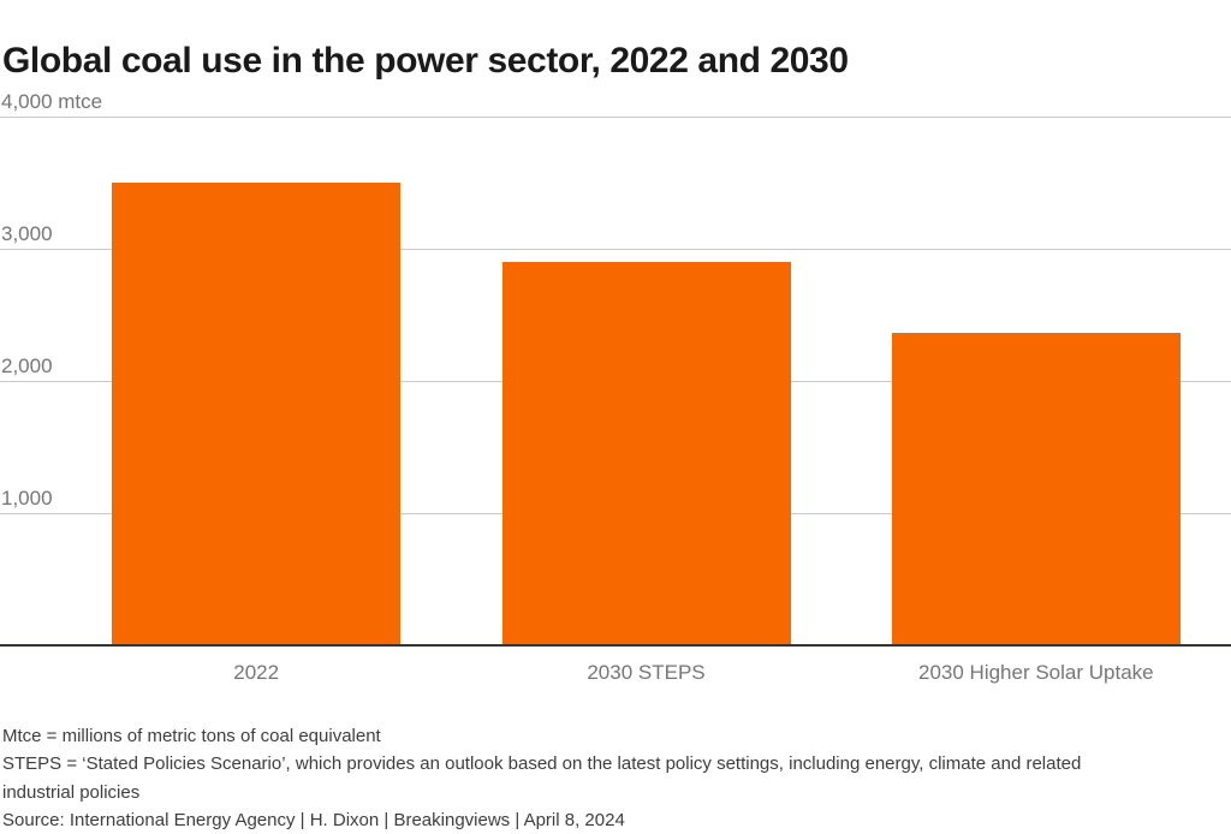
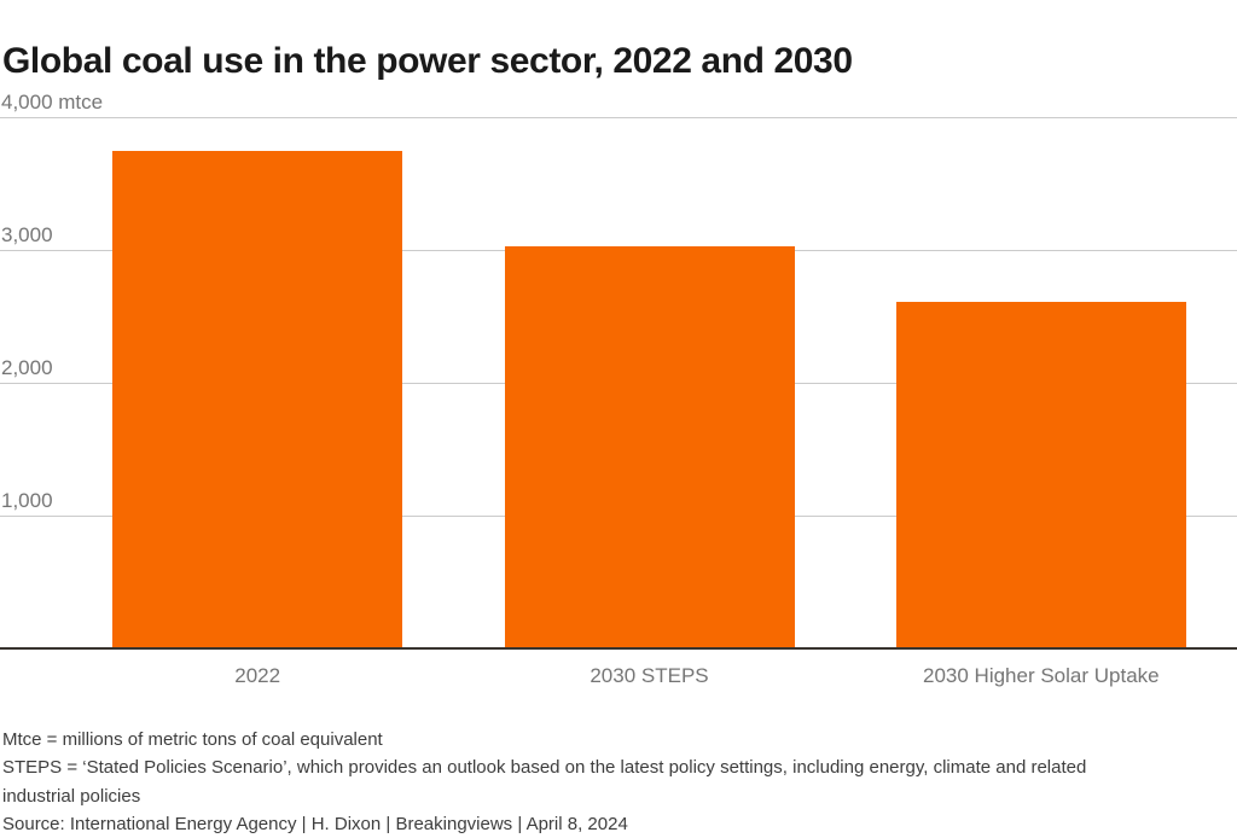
2022: 3500 -> 3750
2030 STEPS: 2900 -> 3030
2030 Higher Solar Uptake: 2360 -> 2610
